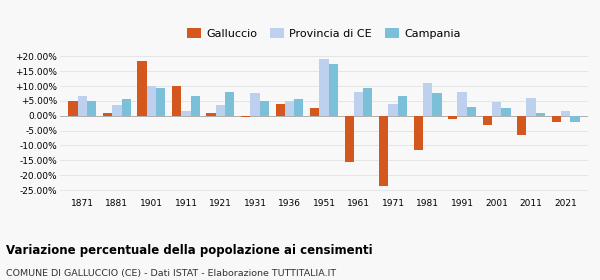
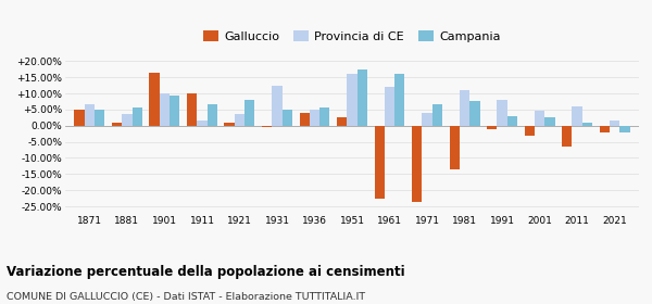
Galluccio/1901: 18.5% -> 16.5%
Provincia di CE/1931: 7.5% -> 12.5%
Provincia di CE/1951: 19.0% -> 16.0%
Galluccio/1961: -15.5% -> -22.5%
Provincia di CE/1961: 8.0% -> 12.0%
Campania/1961: 9.5% -> 16.0%
Galluccio/1981: -11.5% -> -13.5%
